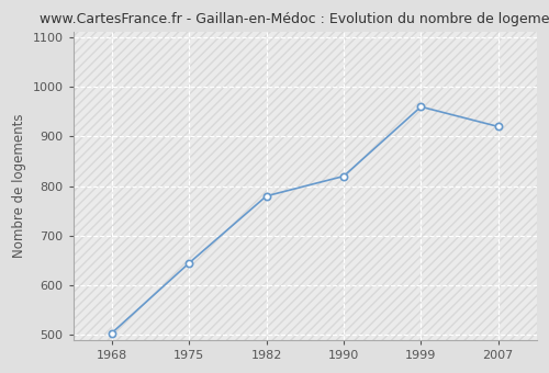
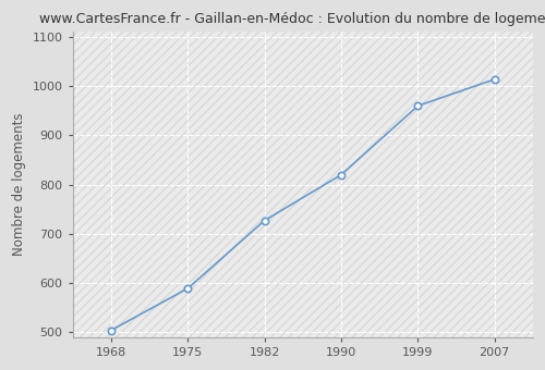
1975: 645 -> 589
1982: 780 -> 727
2007: 920 -> 1014
